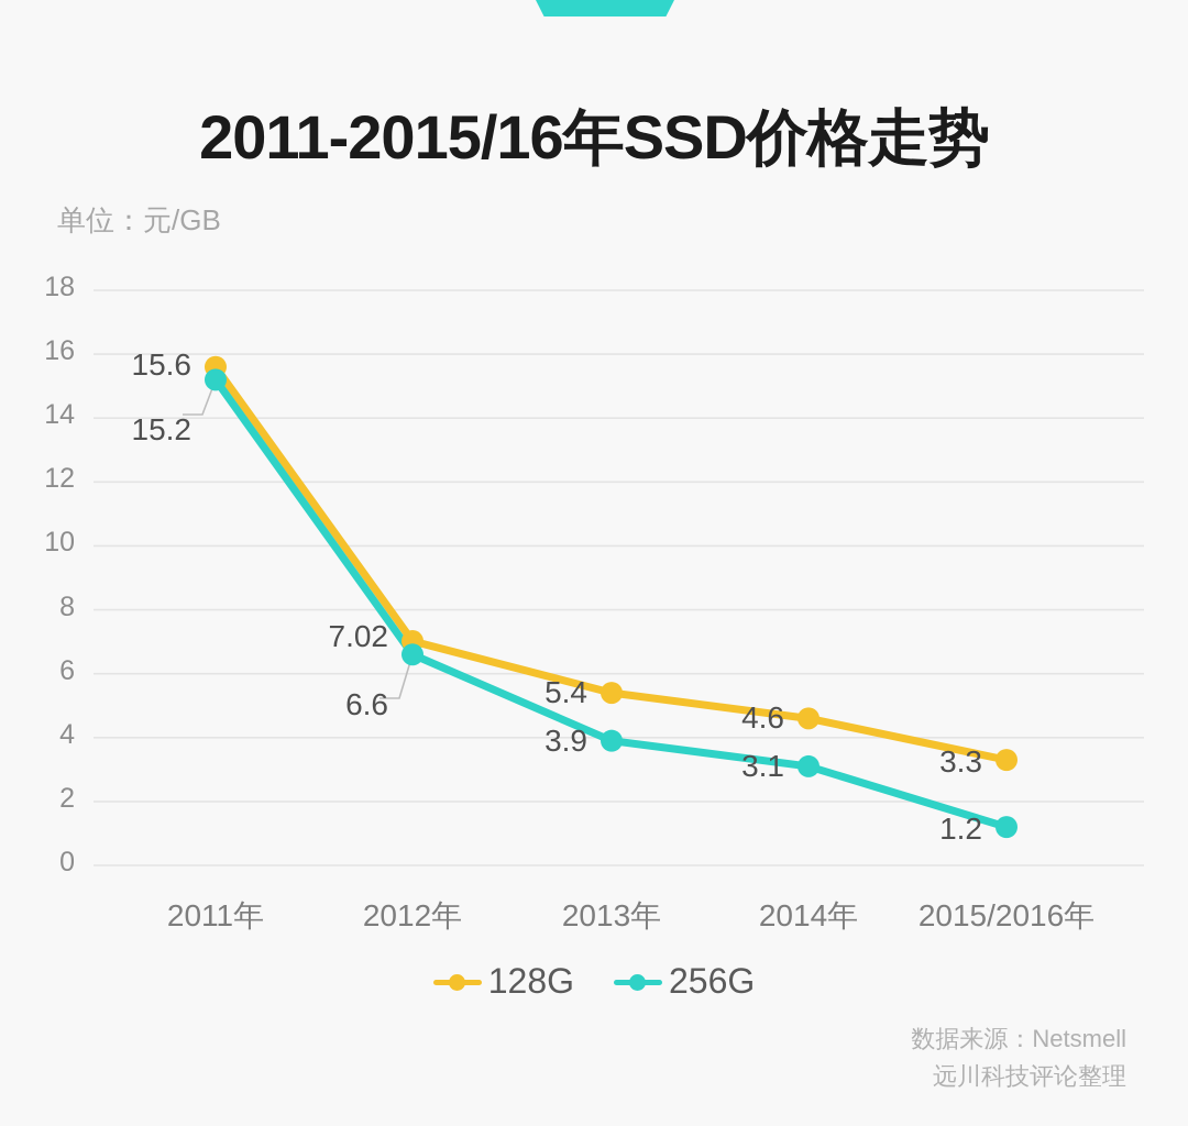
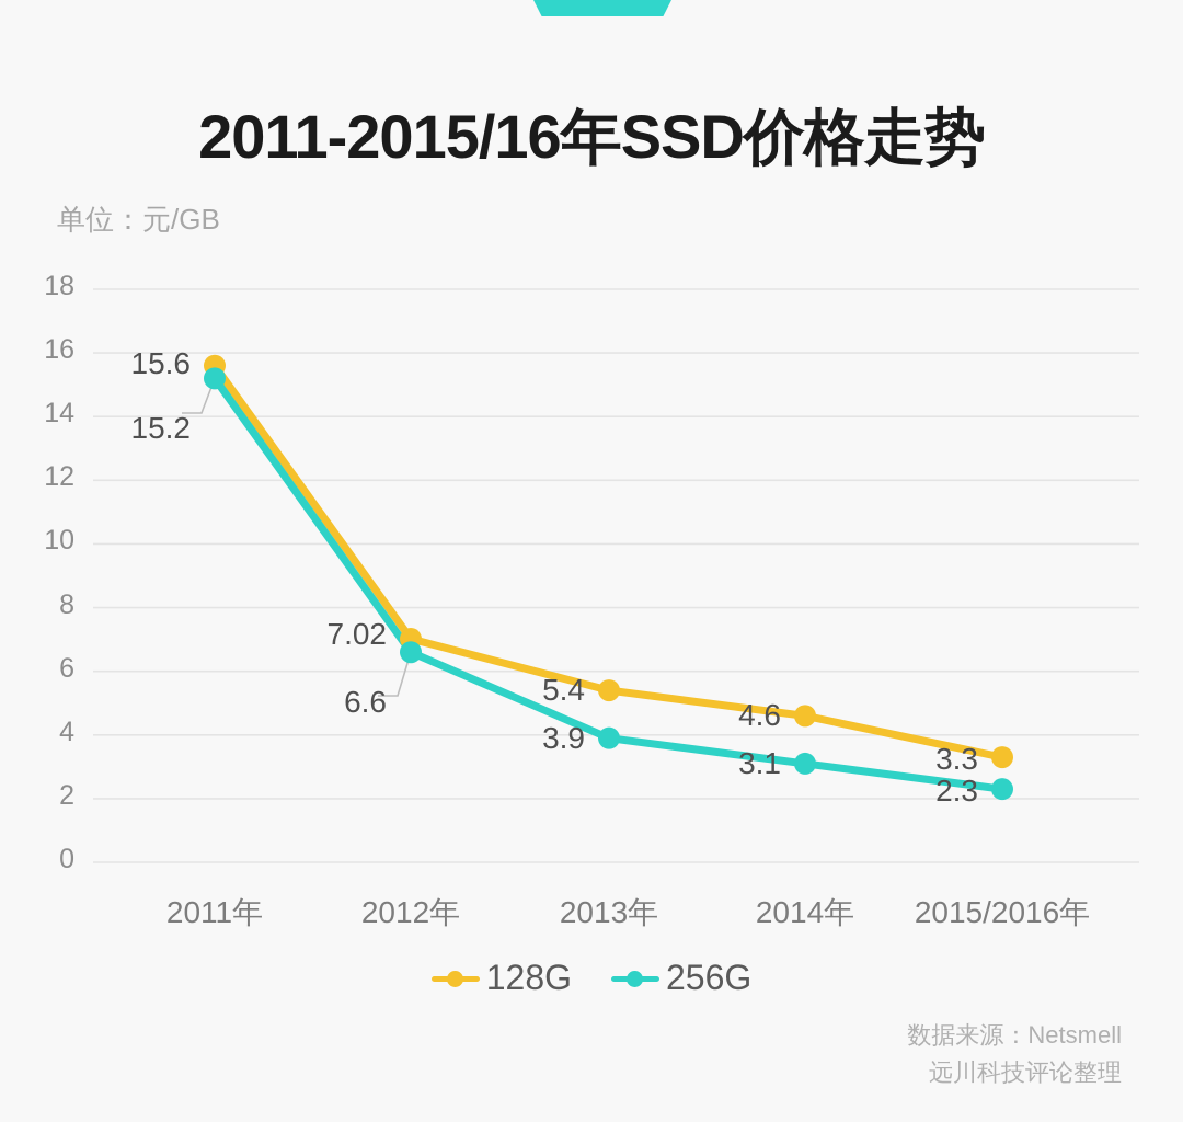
256G/2015/2016年: 1.2 -> 2.3
